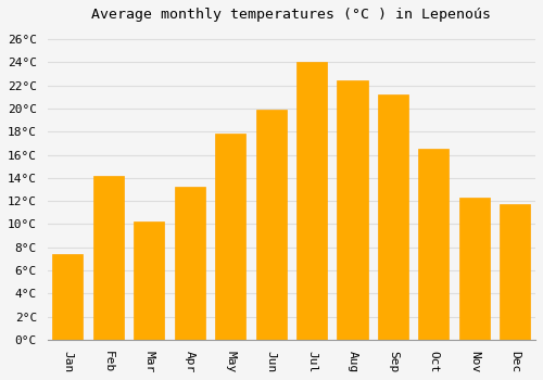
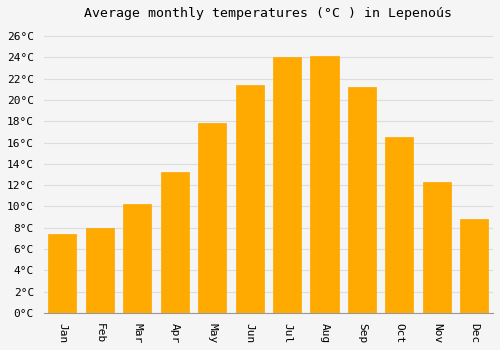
Feb: 14.2°C -> 8.0°C
Jun: 19.9°C -> 21.4°C
Aug: 22.4°C -> 24.1°C
Dec: 11.7°C -> 8.8°C
